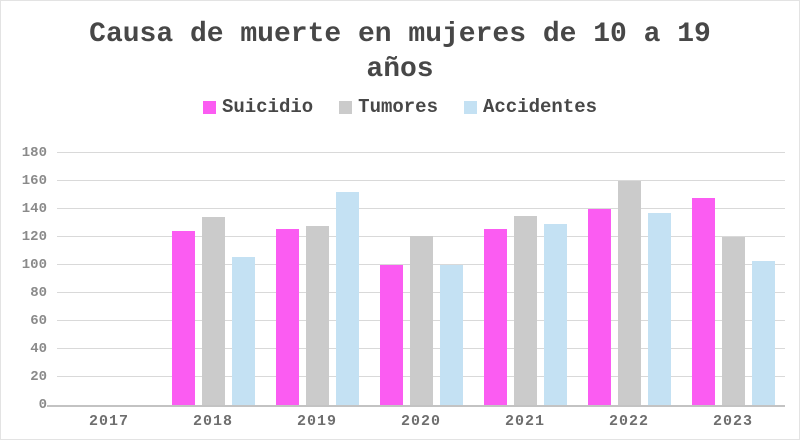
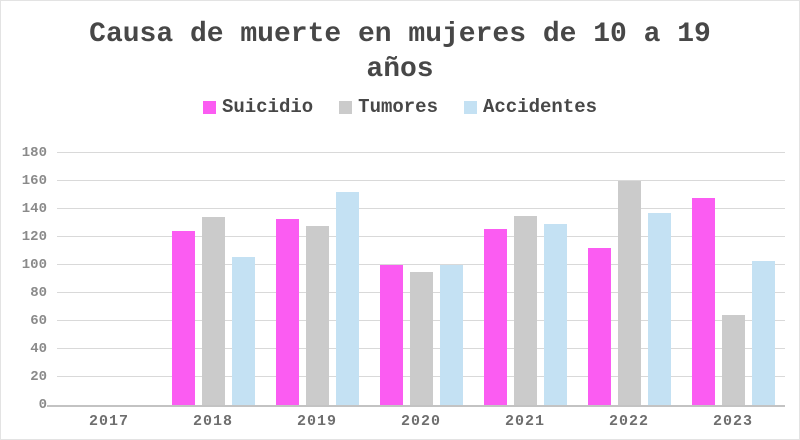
Suicidio/2019: 126 -> 133
Tumores/2020: 121 -> 95
Suicidio/2022: 140 -> 112
Tumores/2023: 120 -> 64
